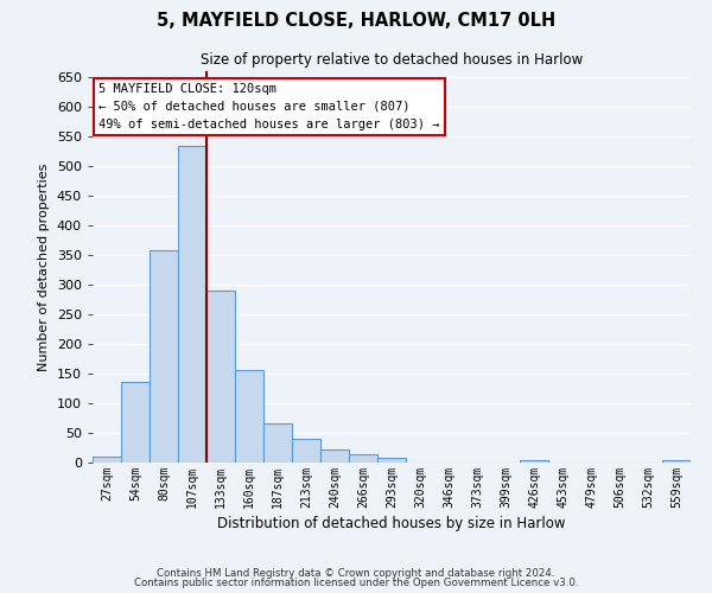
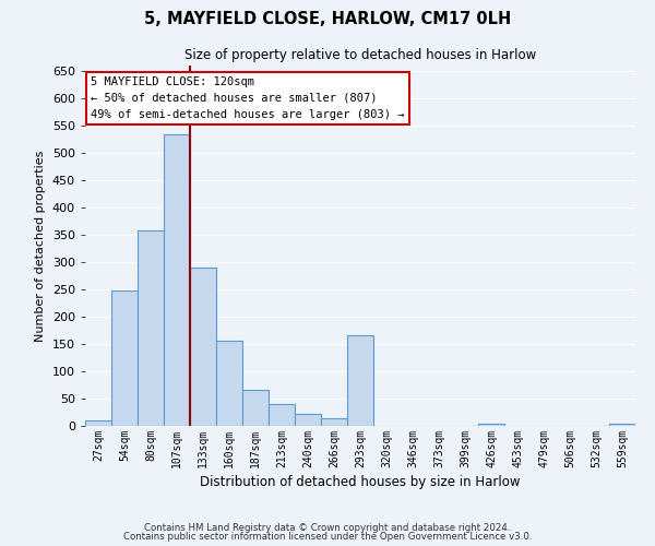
54sqm: 136 -> 248
293sqm: 8 -> 166
